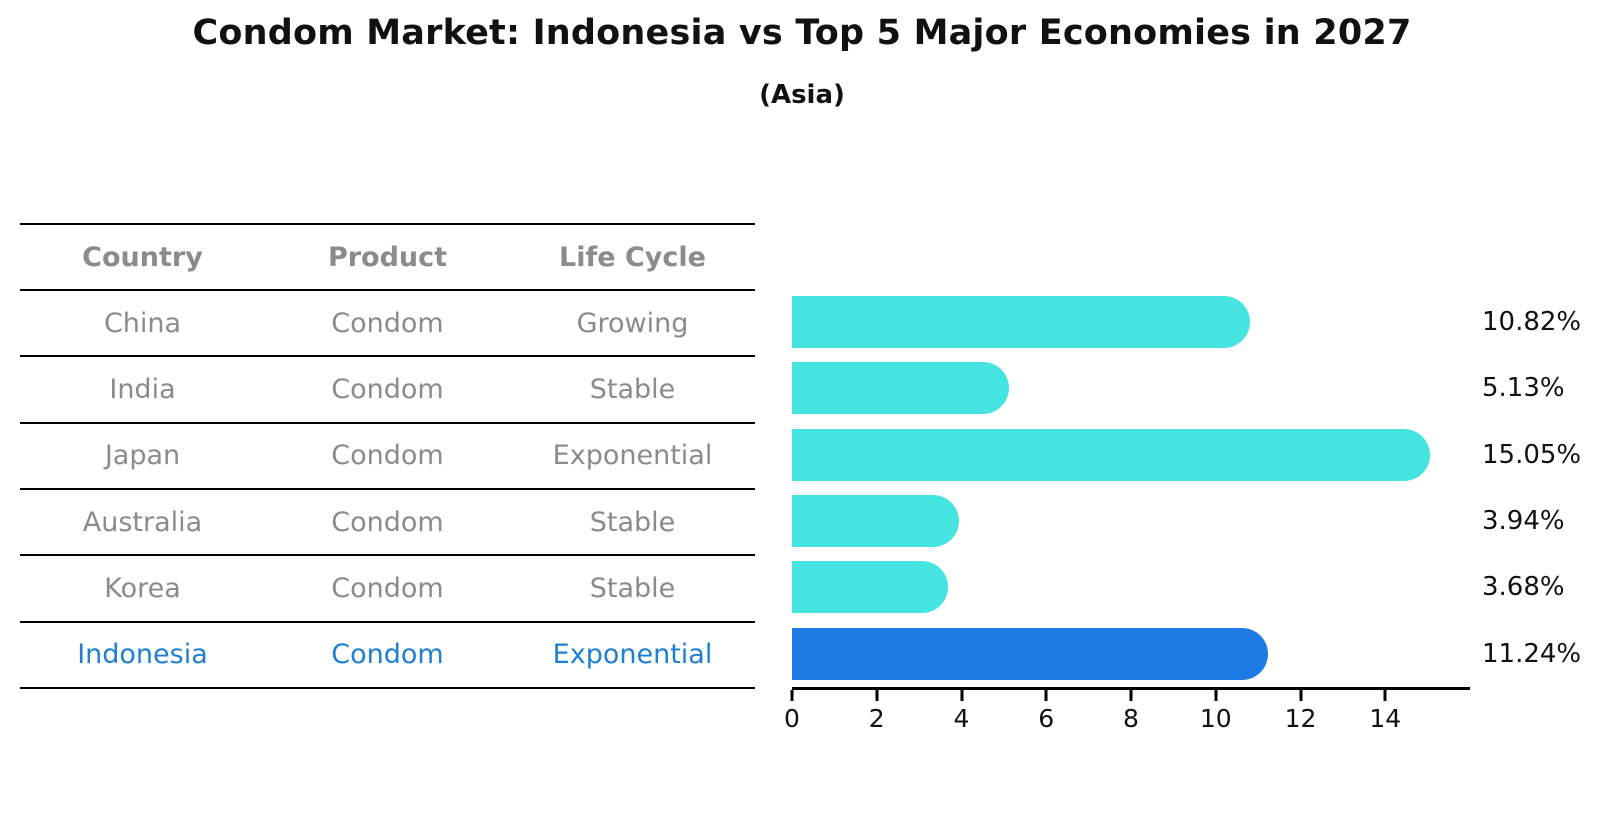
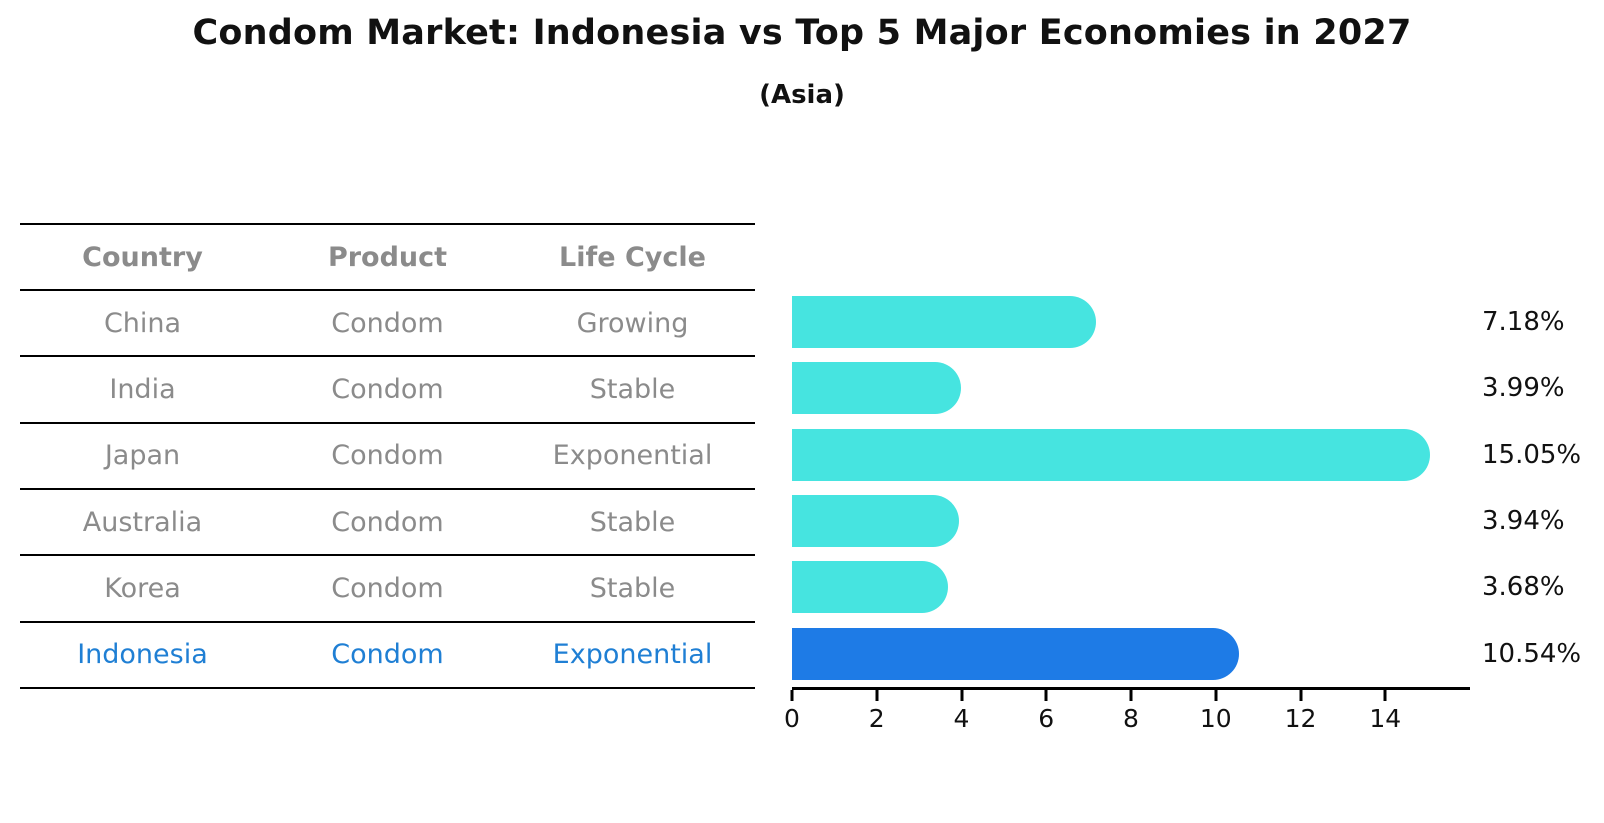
China: 10.82% -> 7.18%
India: 5.13% -> 3.99%
Indonesia: 11.24% -> 10.54%
